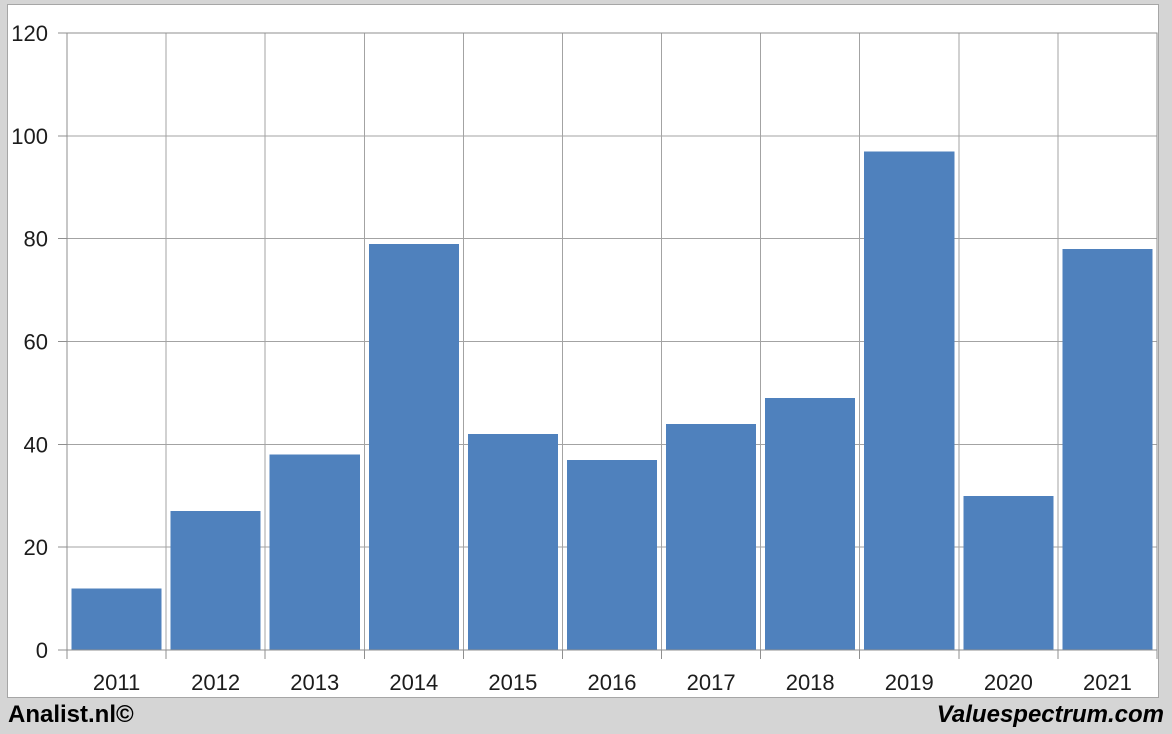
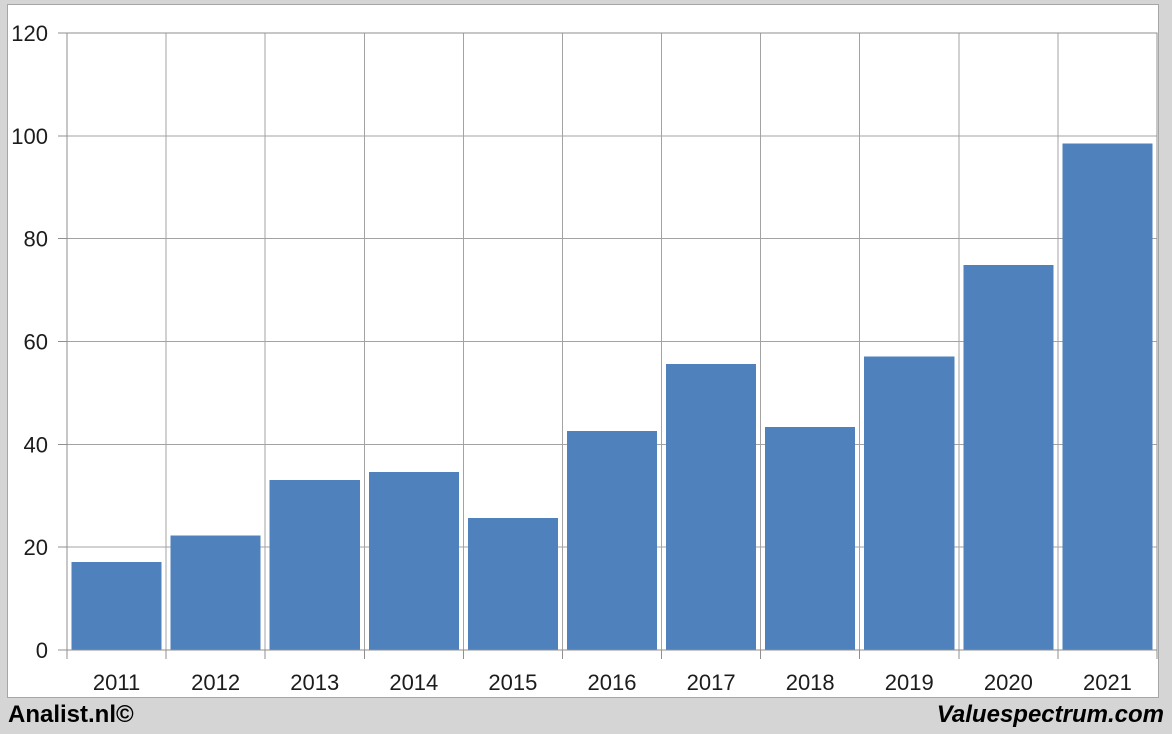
2011: 12 -> 17
2012: 27 -> 22
2013: 38 -> 33
2014: 79 -> 35
2015: 42 -> 26
2016: 37 -> 43
2017: 44 -> 56
2018: 49 -> 43
2019: 97 -> 57
2020: 30 -> 75
2021: 78 -> 98
